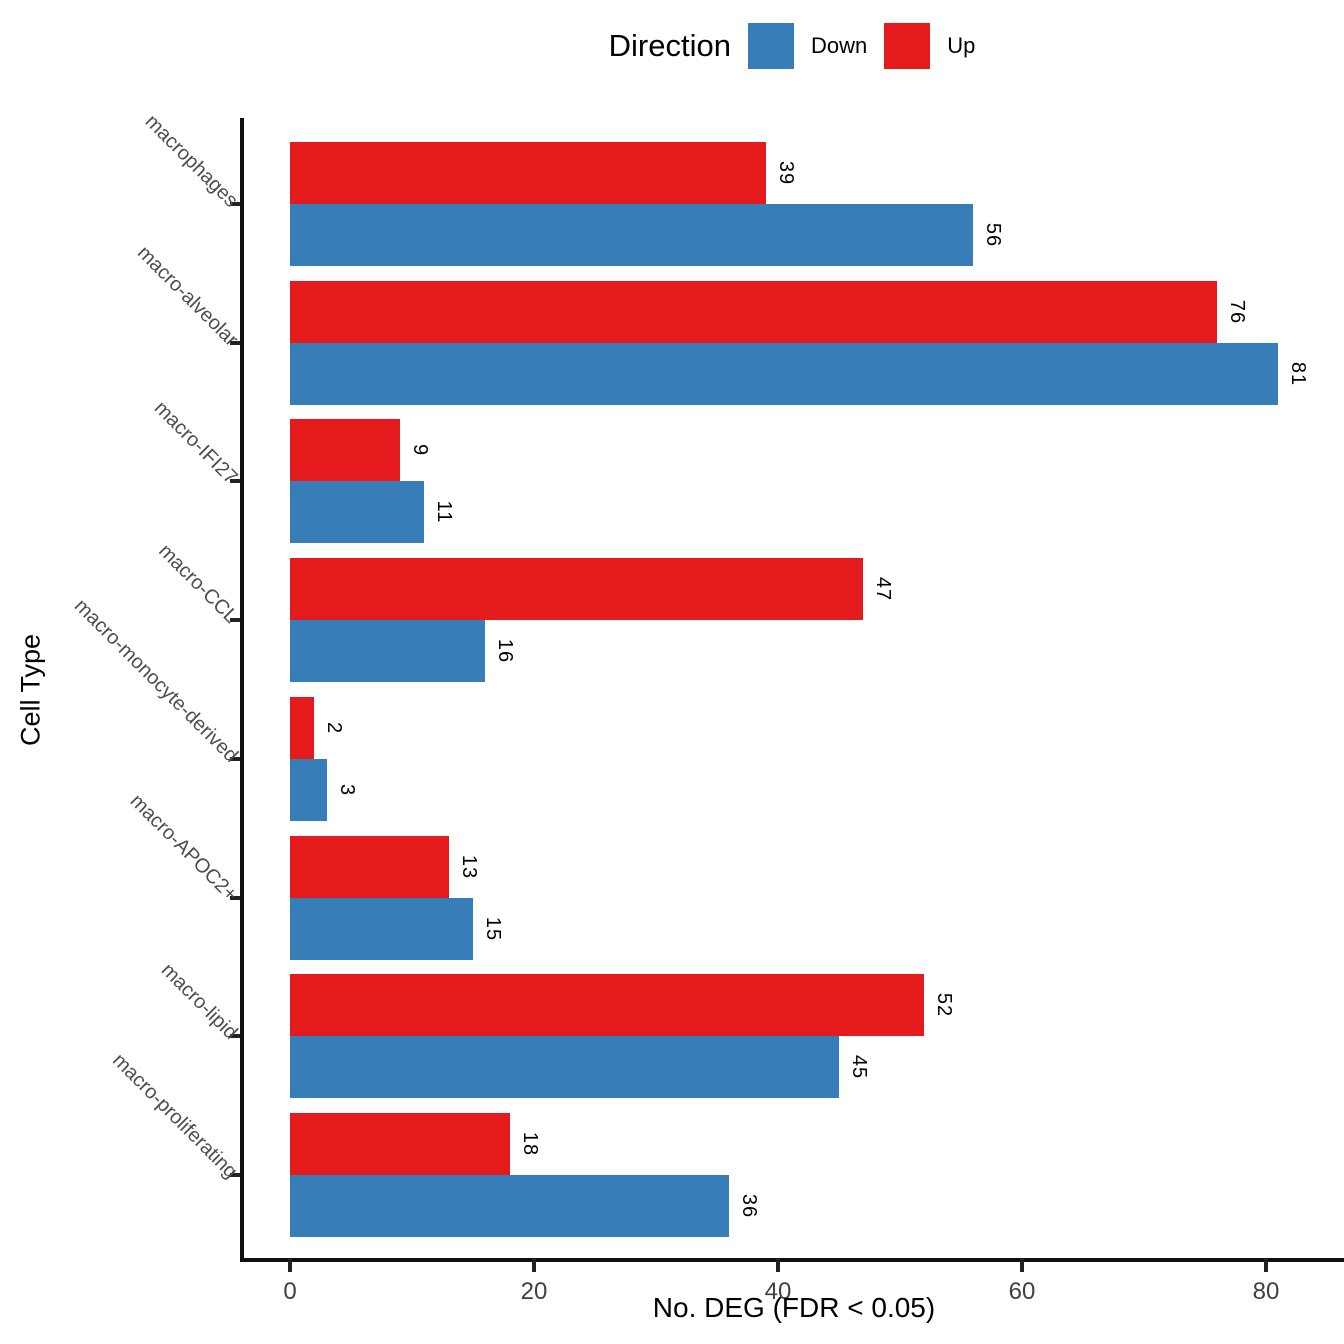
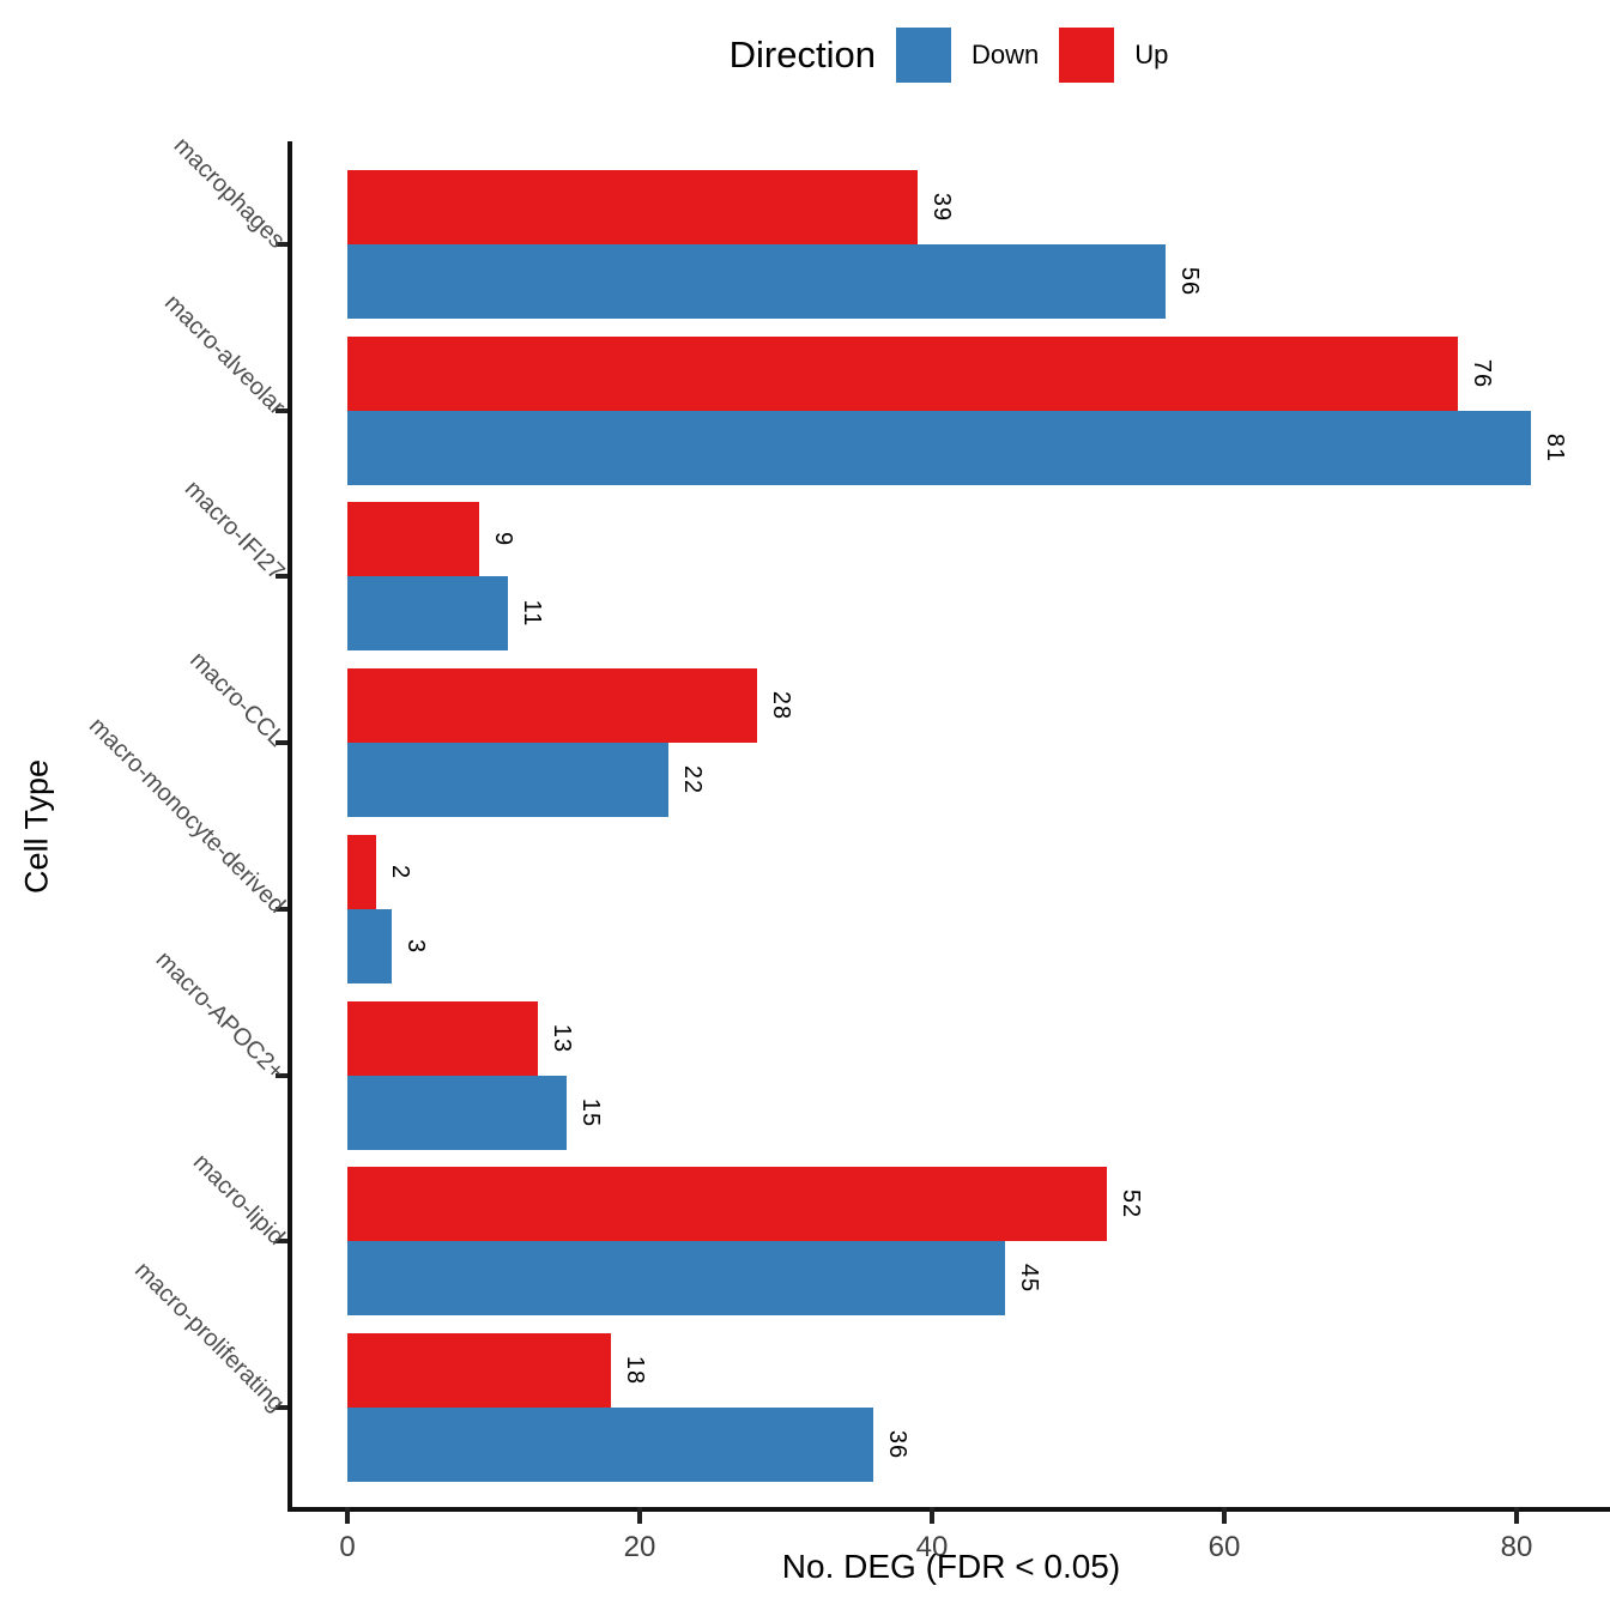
Down/macro-CCL: 16 -> 22
Up/macro-CCL: 47 -> 28
